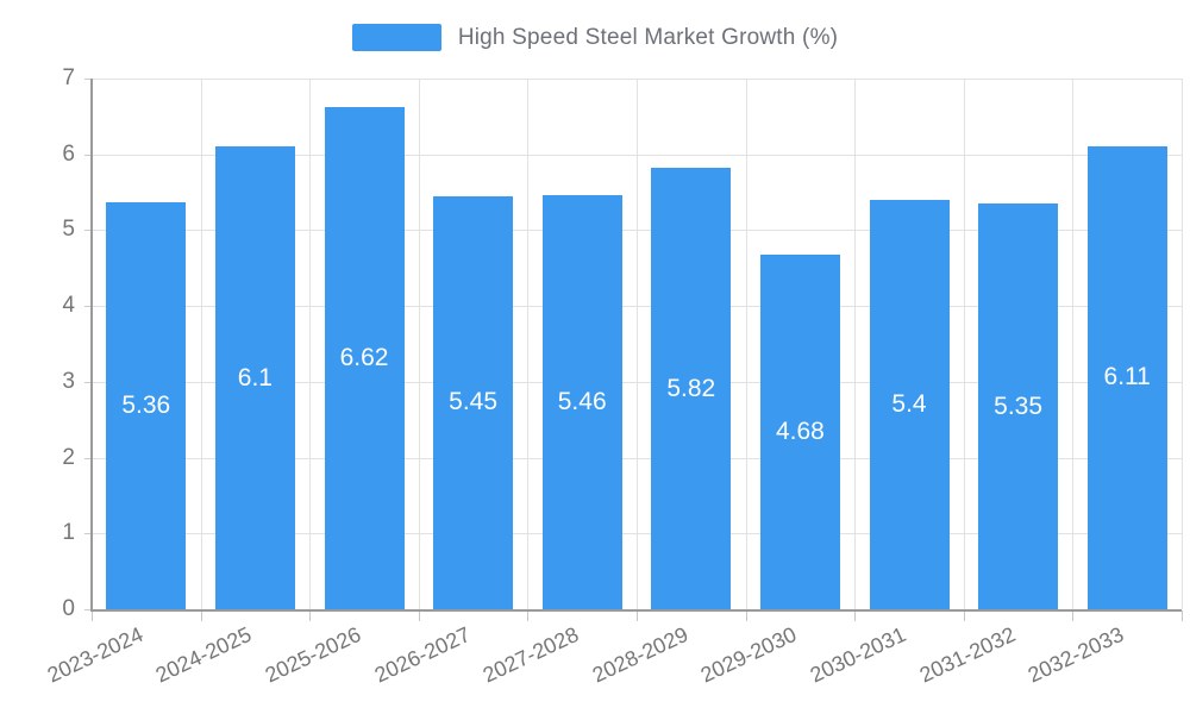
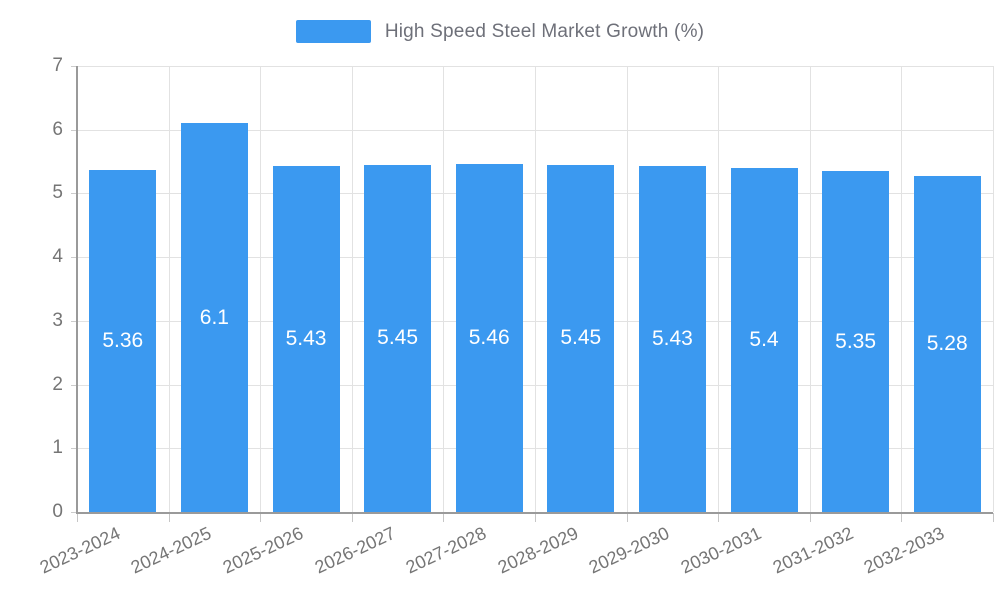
2025-2026: 6.62 -> 5.43
2028-2029: 5.82 -> 5.45
2029-2030: 4.68 -> 5.43
2032-2033: 6.11 -> 5.28
